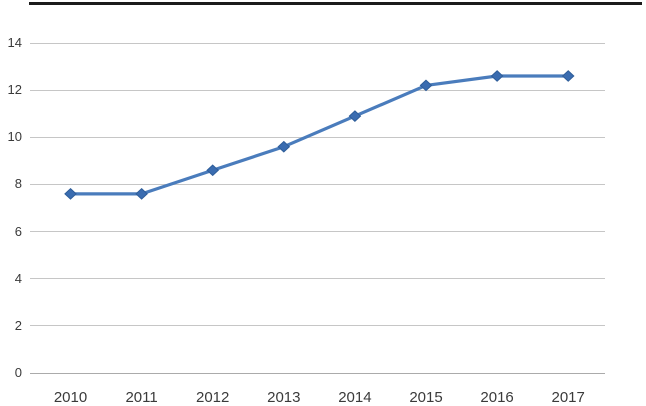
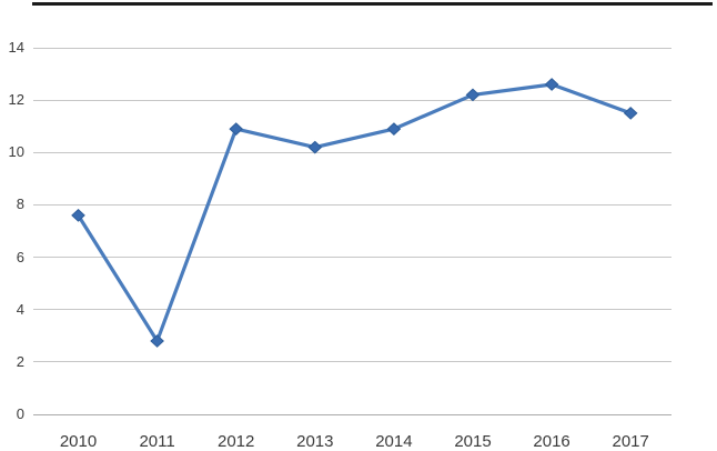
2011: 7.6 -> 2.8
2012: 8.6 -> 10.9
2013: 9.6 -> 10.2
2017: 12.6 -> 11.5
